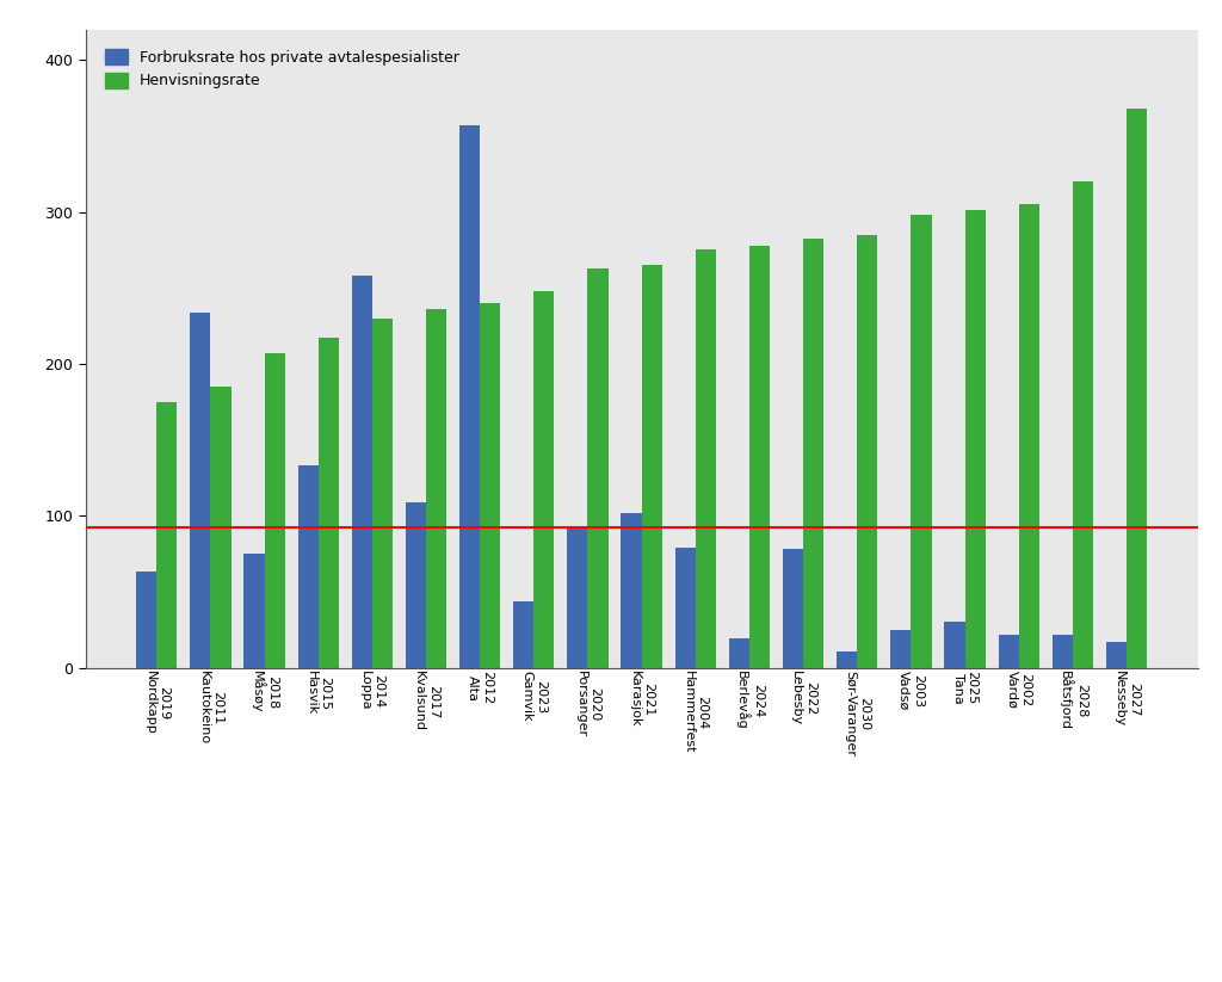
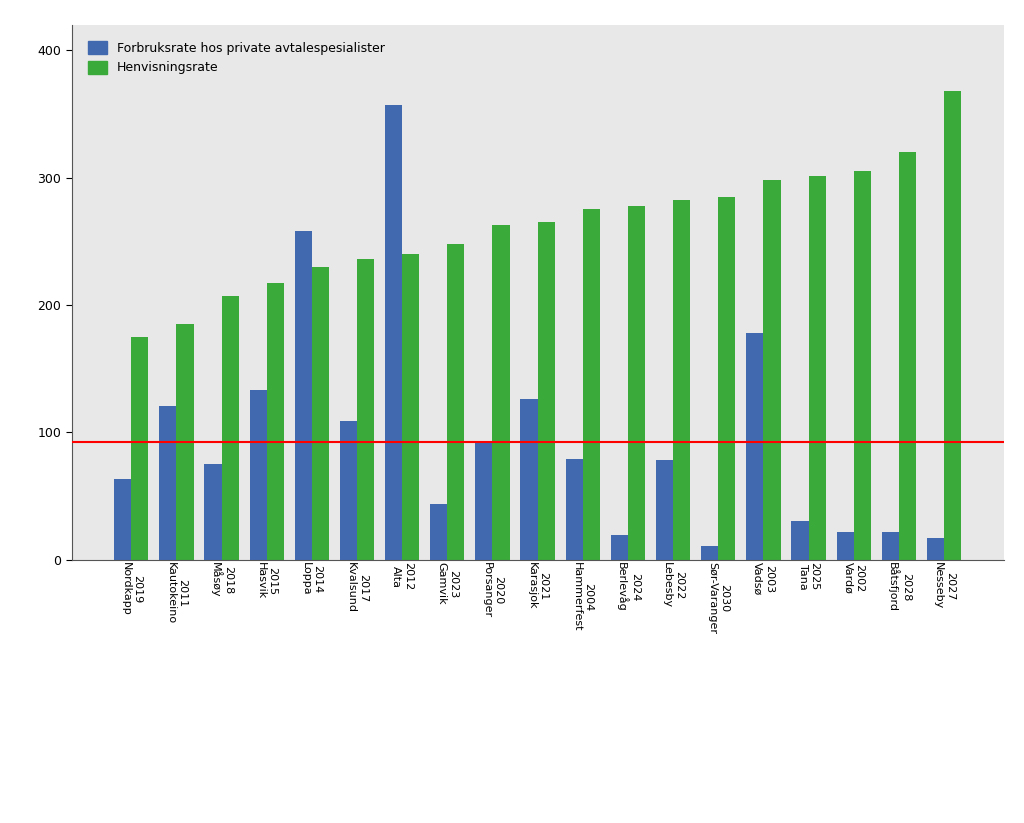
Forbruksrate hos private avtalespesialister/2011 Kautokeino: 234 -> 121
Forbruksrate hos private avtalespesialister/2021 Karasjok: 102 -> 126
Forbruksrate hos private avtalespesialister/2003 Vadsø: 25 -> 178
